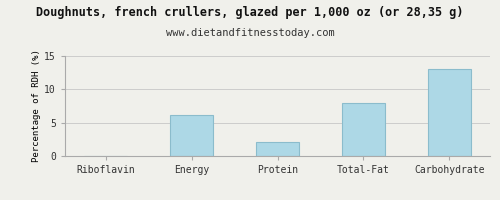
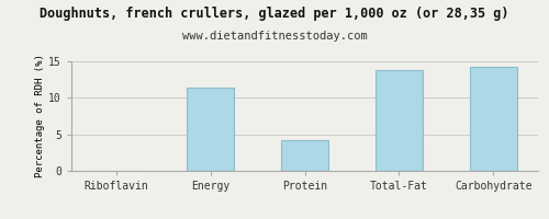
Energy: 6.1 -> 11.4
Protein: 2.1 -> 4.2
Total-Fat: 8.0 -> 13.8
Carbohydrate: 13.0 -> 14.2
